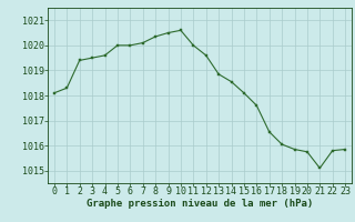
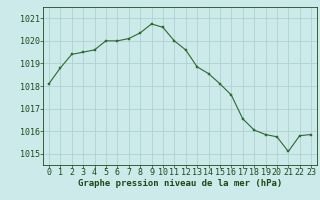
1: 1018.30 -> 1018.80
9: 1020.50 -> 1020.75
